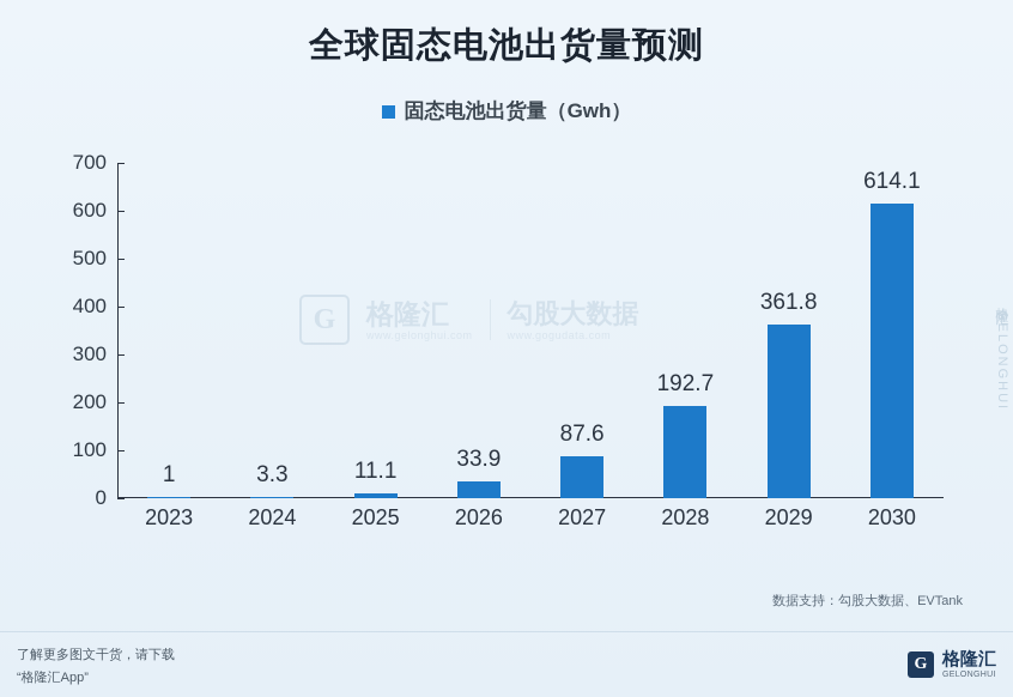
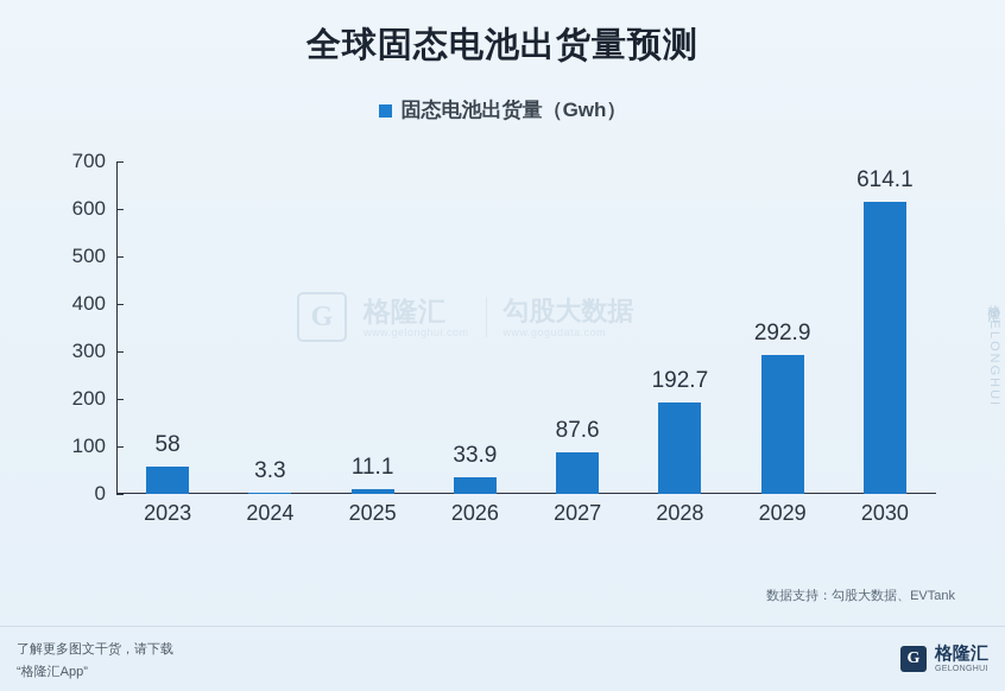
2023: 1 -> 58
2029: 361.8 -> 292.9
